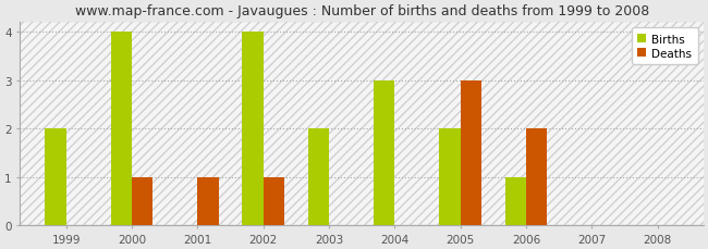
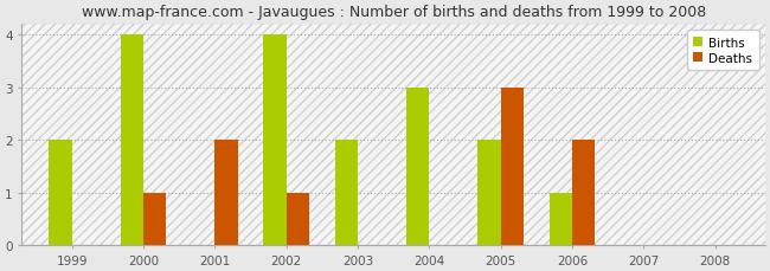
Deaths/2001: 1 -> 2
